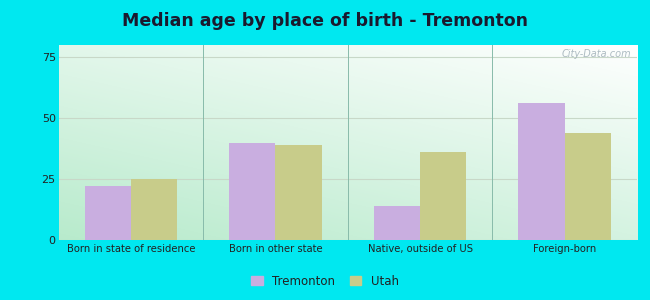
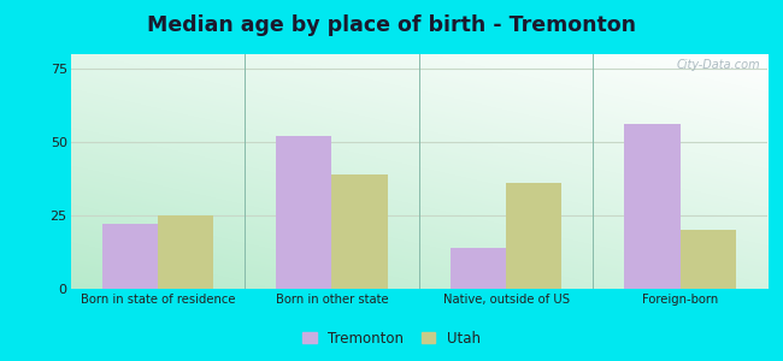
Tremonton/Born in other state: 40 -> 52
Utah/Foreign-born: 44 -> 20
